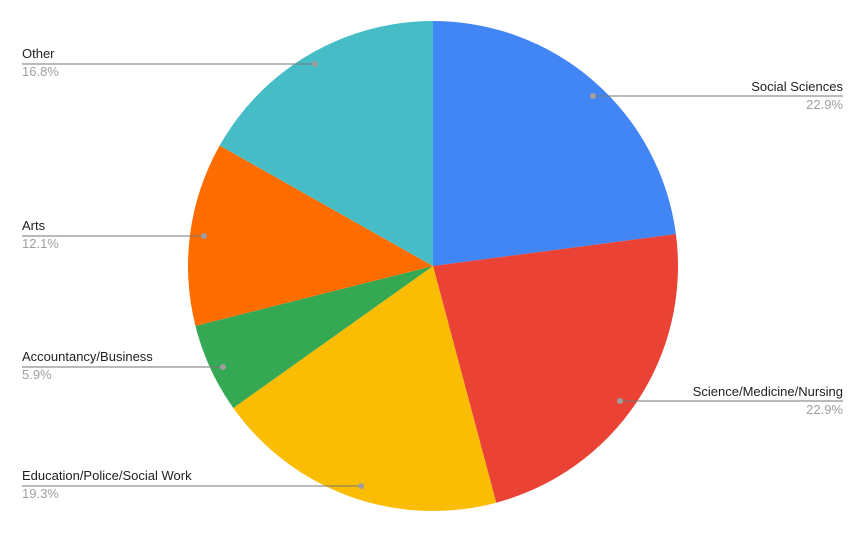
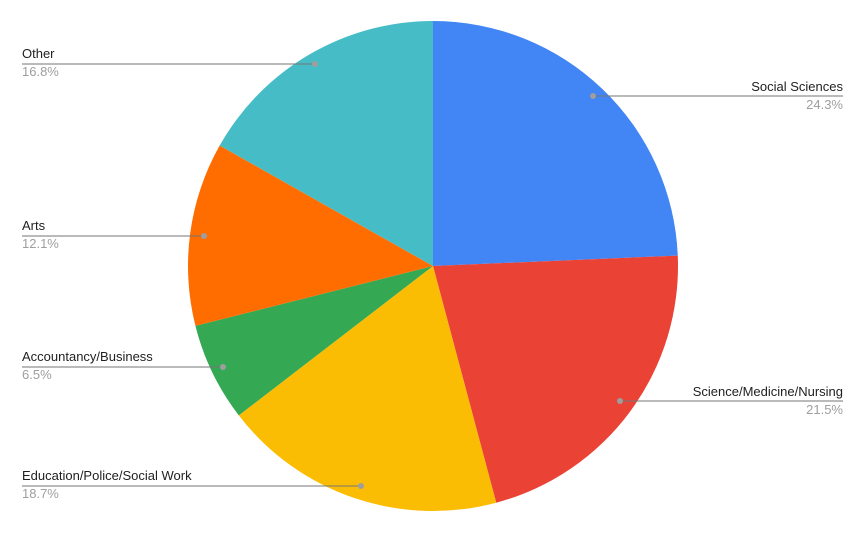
Social Sciences: 22.9% -> 24.3%
Science/Medicine/Nursing: 22.9% -> 21.5%
Education/Police/Social Work: 19.3% -> 18.7%
Accountancy/Business: 5.9% -> 6.5%
